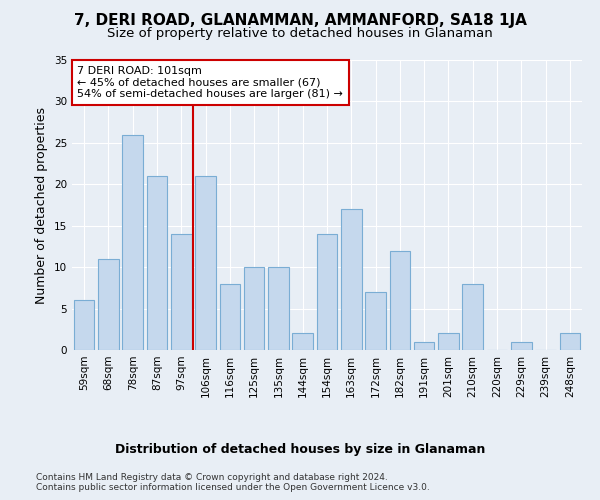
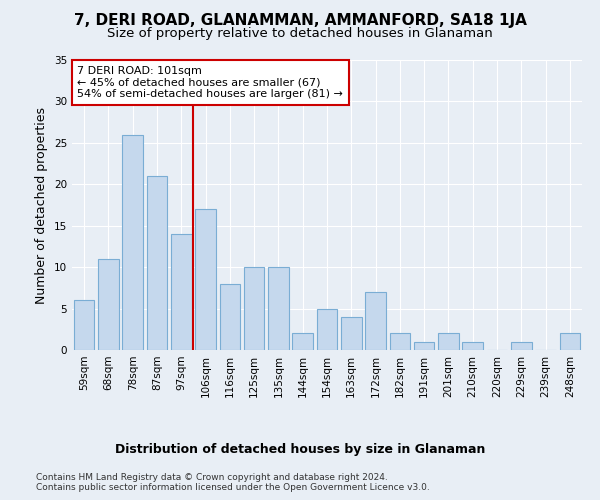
106sqm: 21 -> 17
154sqm: 14 -> 5
163sqm: 17 -> 4
182sqm: 12 -> 2
210sqm: 8 -> 1
